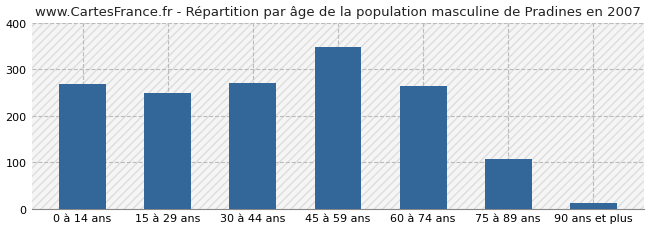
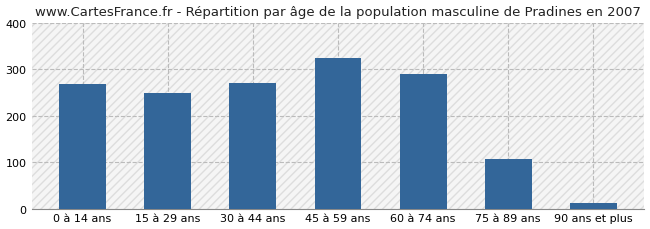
45 à 59 ans: 347 -> 325
60 à 74 ans: 265 -> 290
